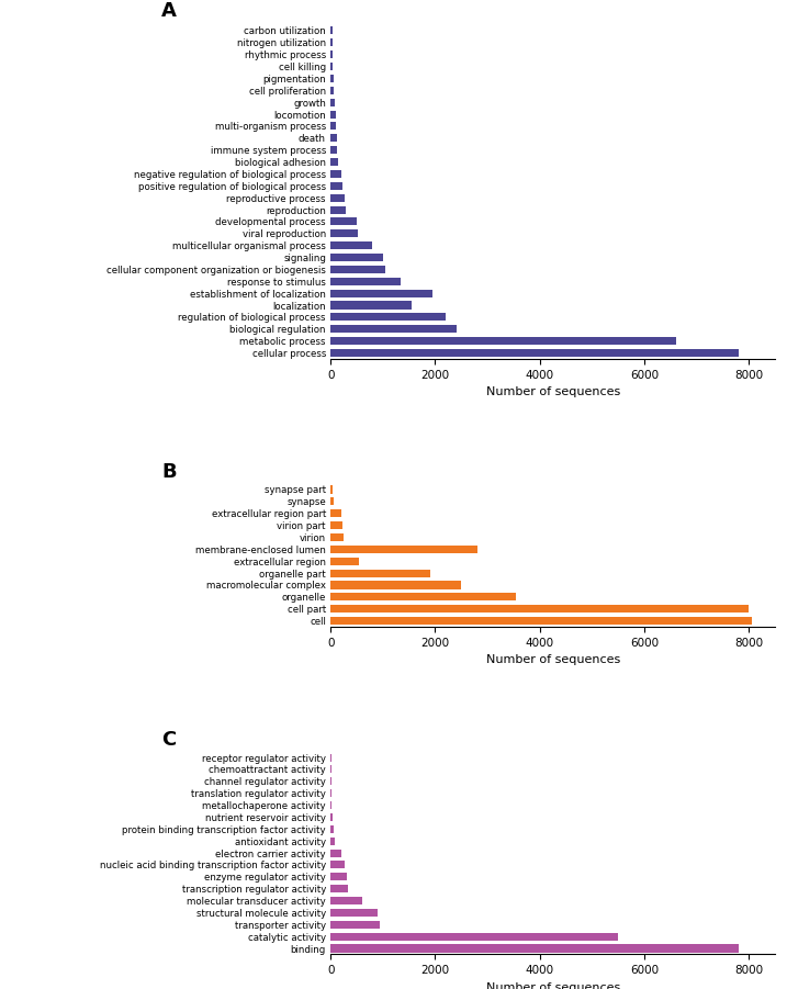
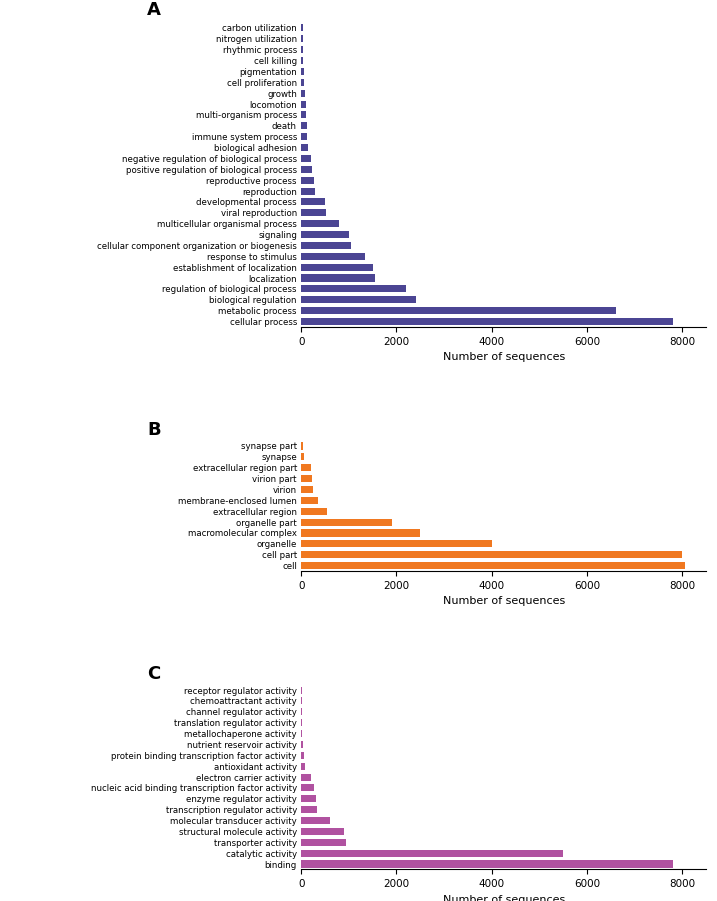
establishment of localization: 1950 -> 1500
membrane-enclosed lumen: 2800 -> 350
organelle: 3550 -> 4000
